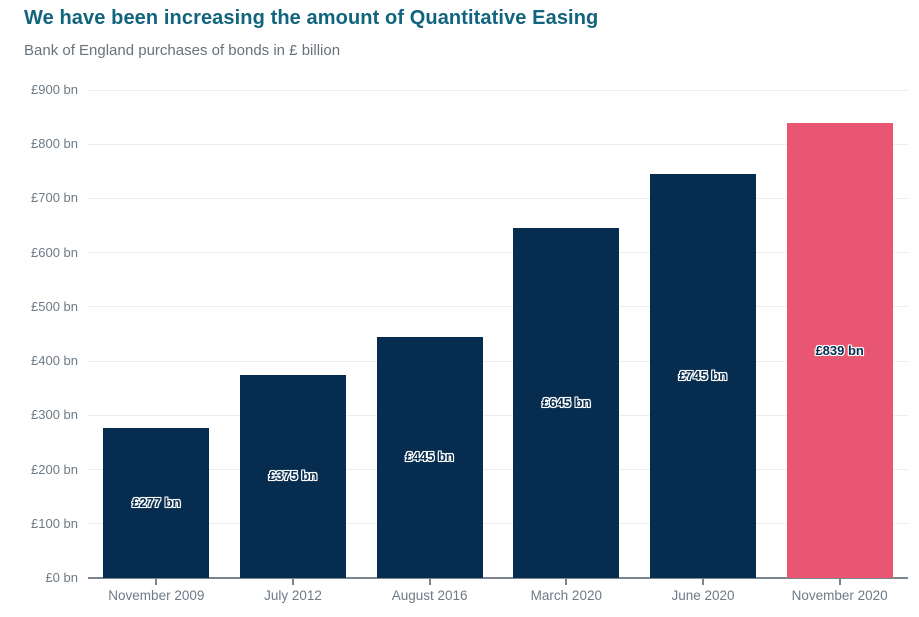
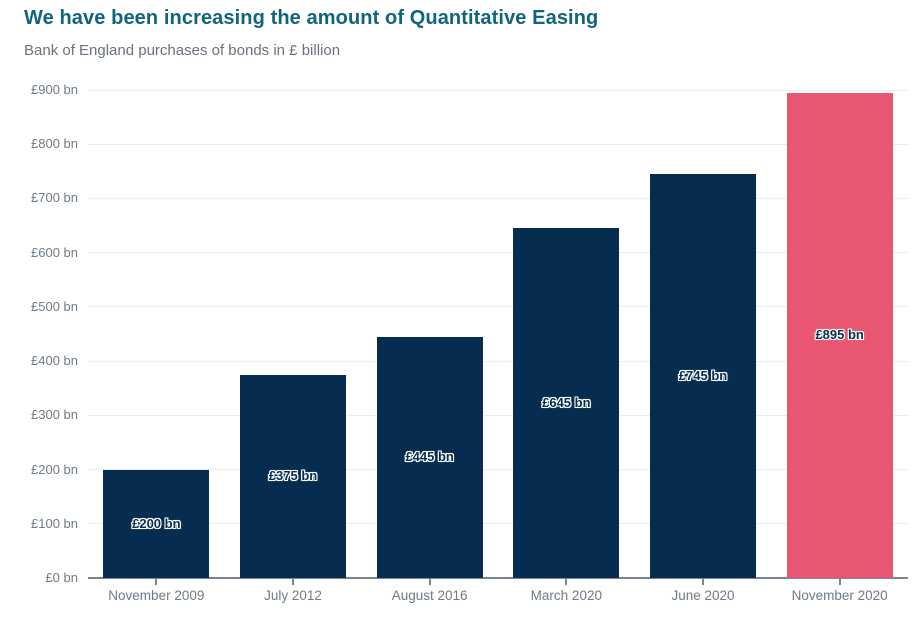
November 2009: £277 -> £200
November 2020: £839 -> £895
